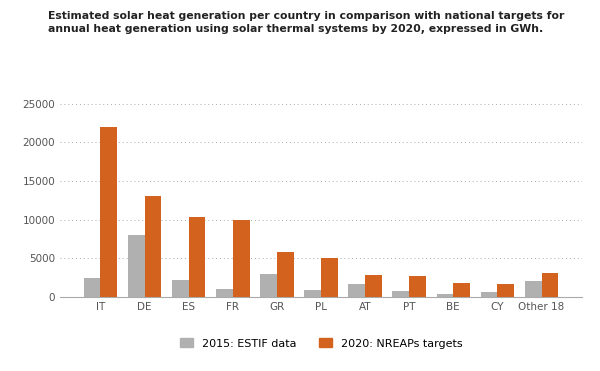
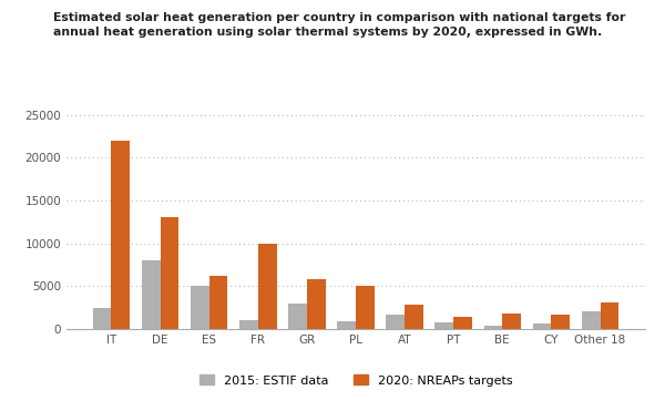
2015: ESTIF data/ES: 2200 -> 5000
2020: NREAPs targets/ES: 10400 -> 6200
2020: NREAPs targets/PT: 2700 -> 1400
